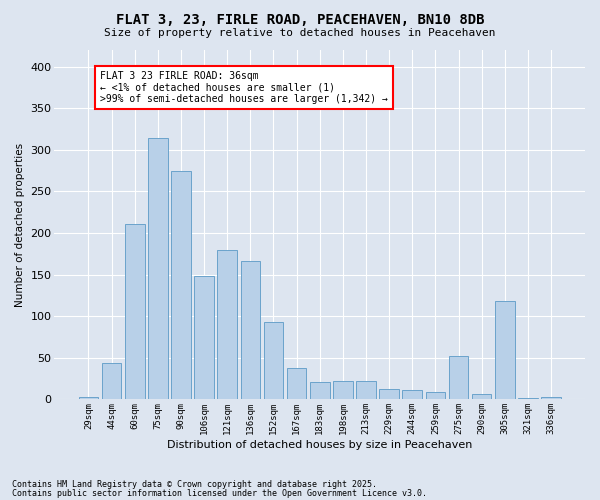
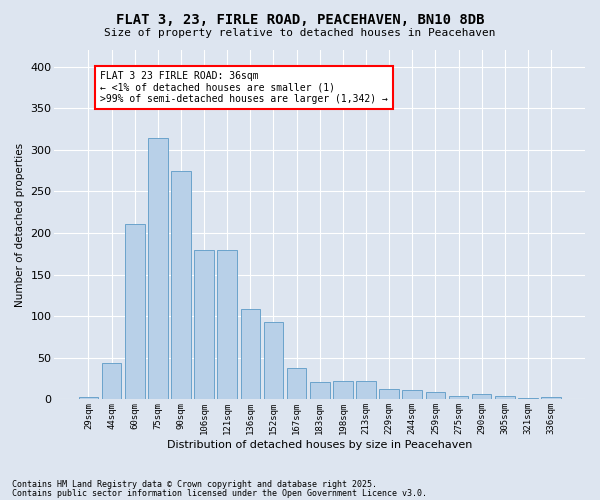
106sqm: 148 -> 179
136sqm: 166 -> 109
275sqm: 52 -> 4
305sqm: 118 -> 4
